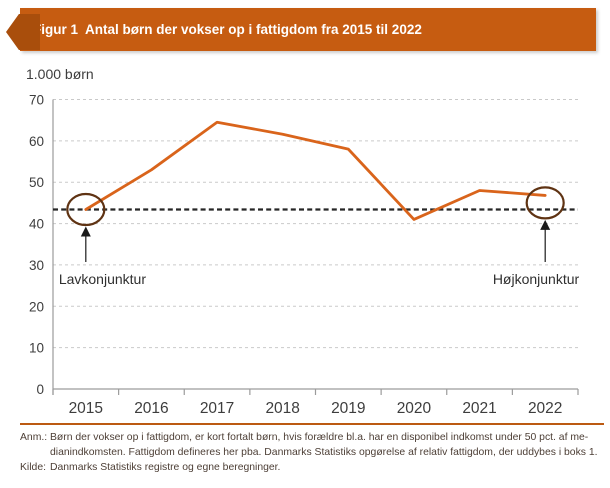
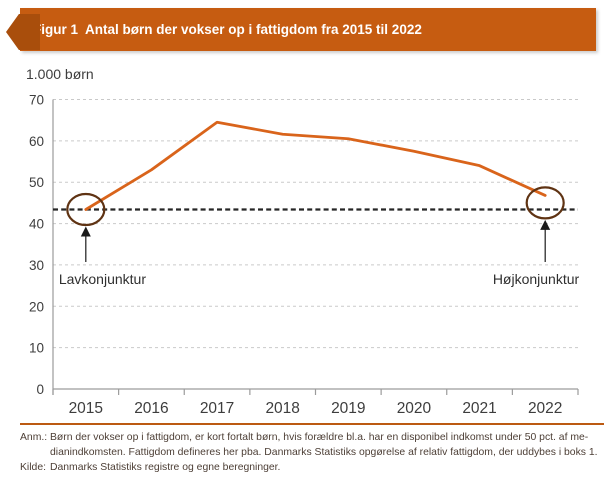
2019: 58 -> 60
2020: 41 -> 58
2021: 48 -> 54
